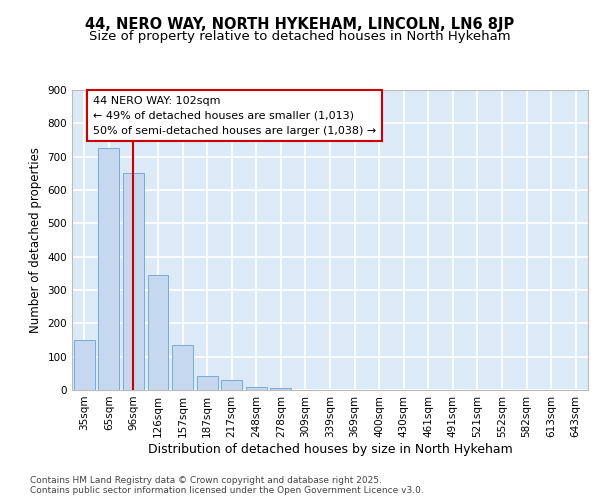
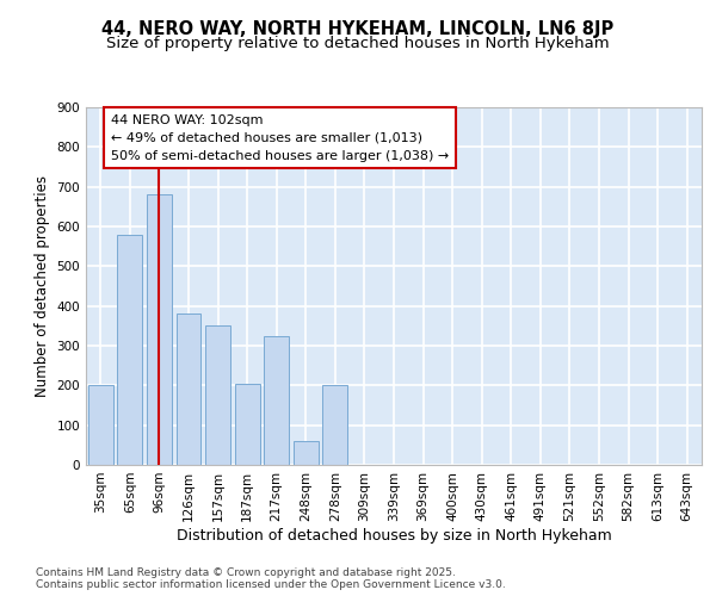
35sqm: 150 -> 200
65sqm: 725 -> 580
96sqm: 650 -> 680
126sqm: 345 -> 380
157sqm: 135 -> 350
187sqm: 43 -> 205
217sqm: 30 -> 325
248sqm: 10 -> 60
278sqm: 5 -> 200
